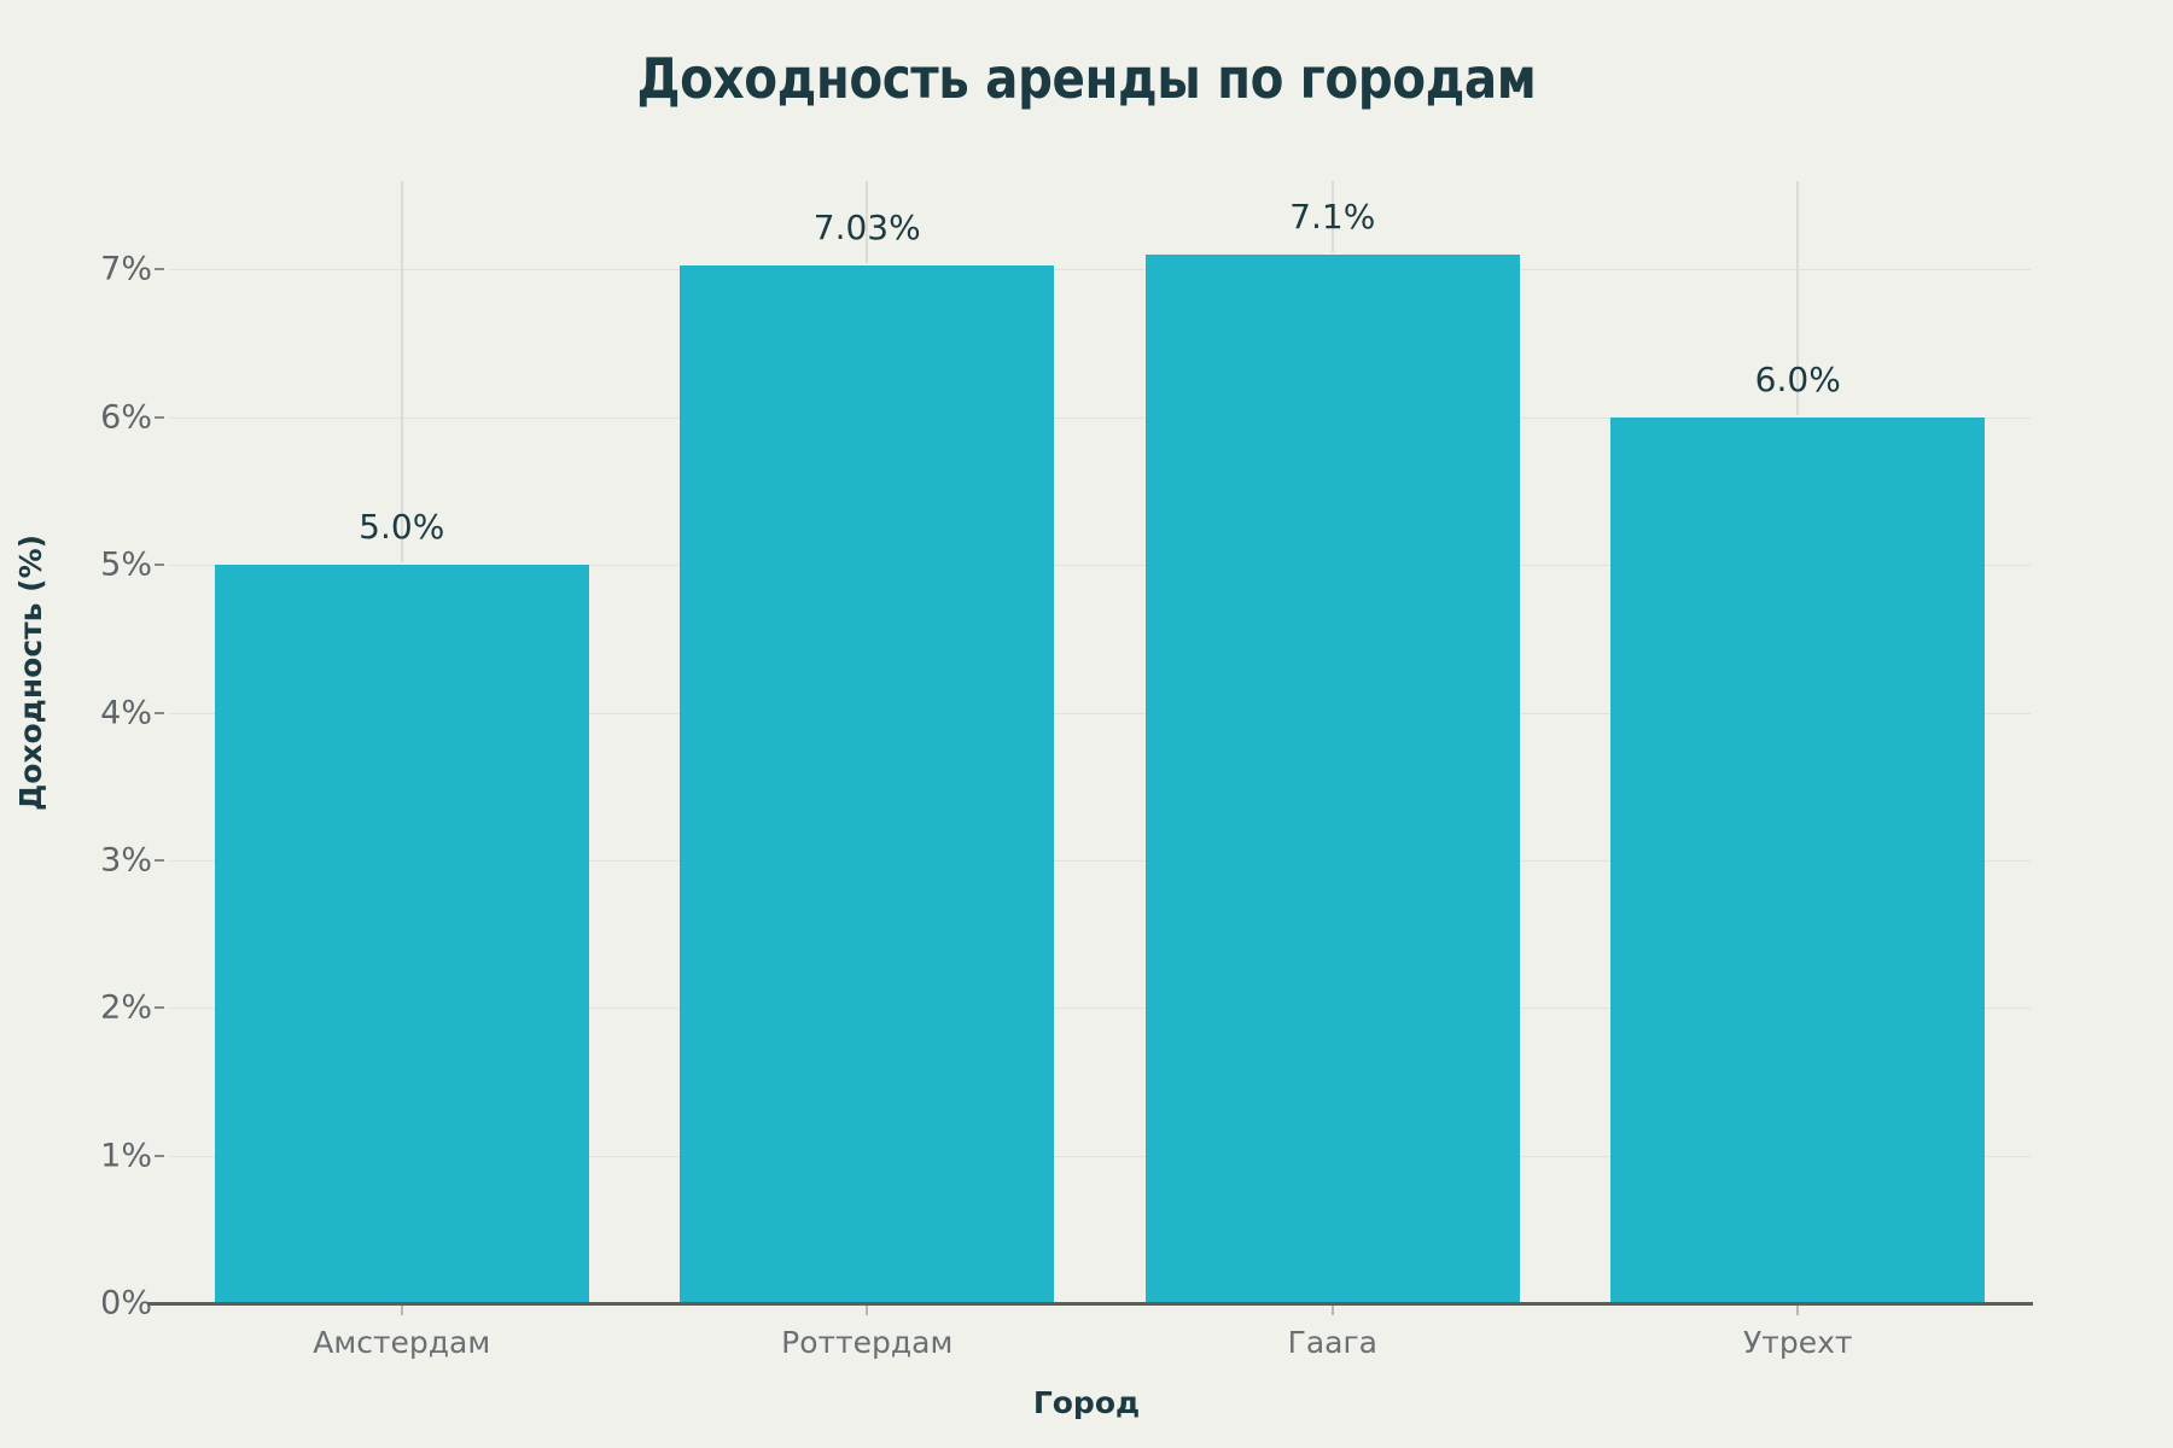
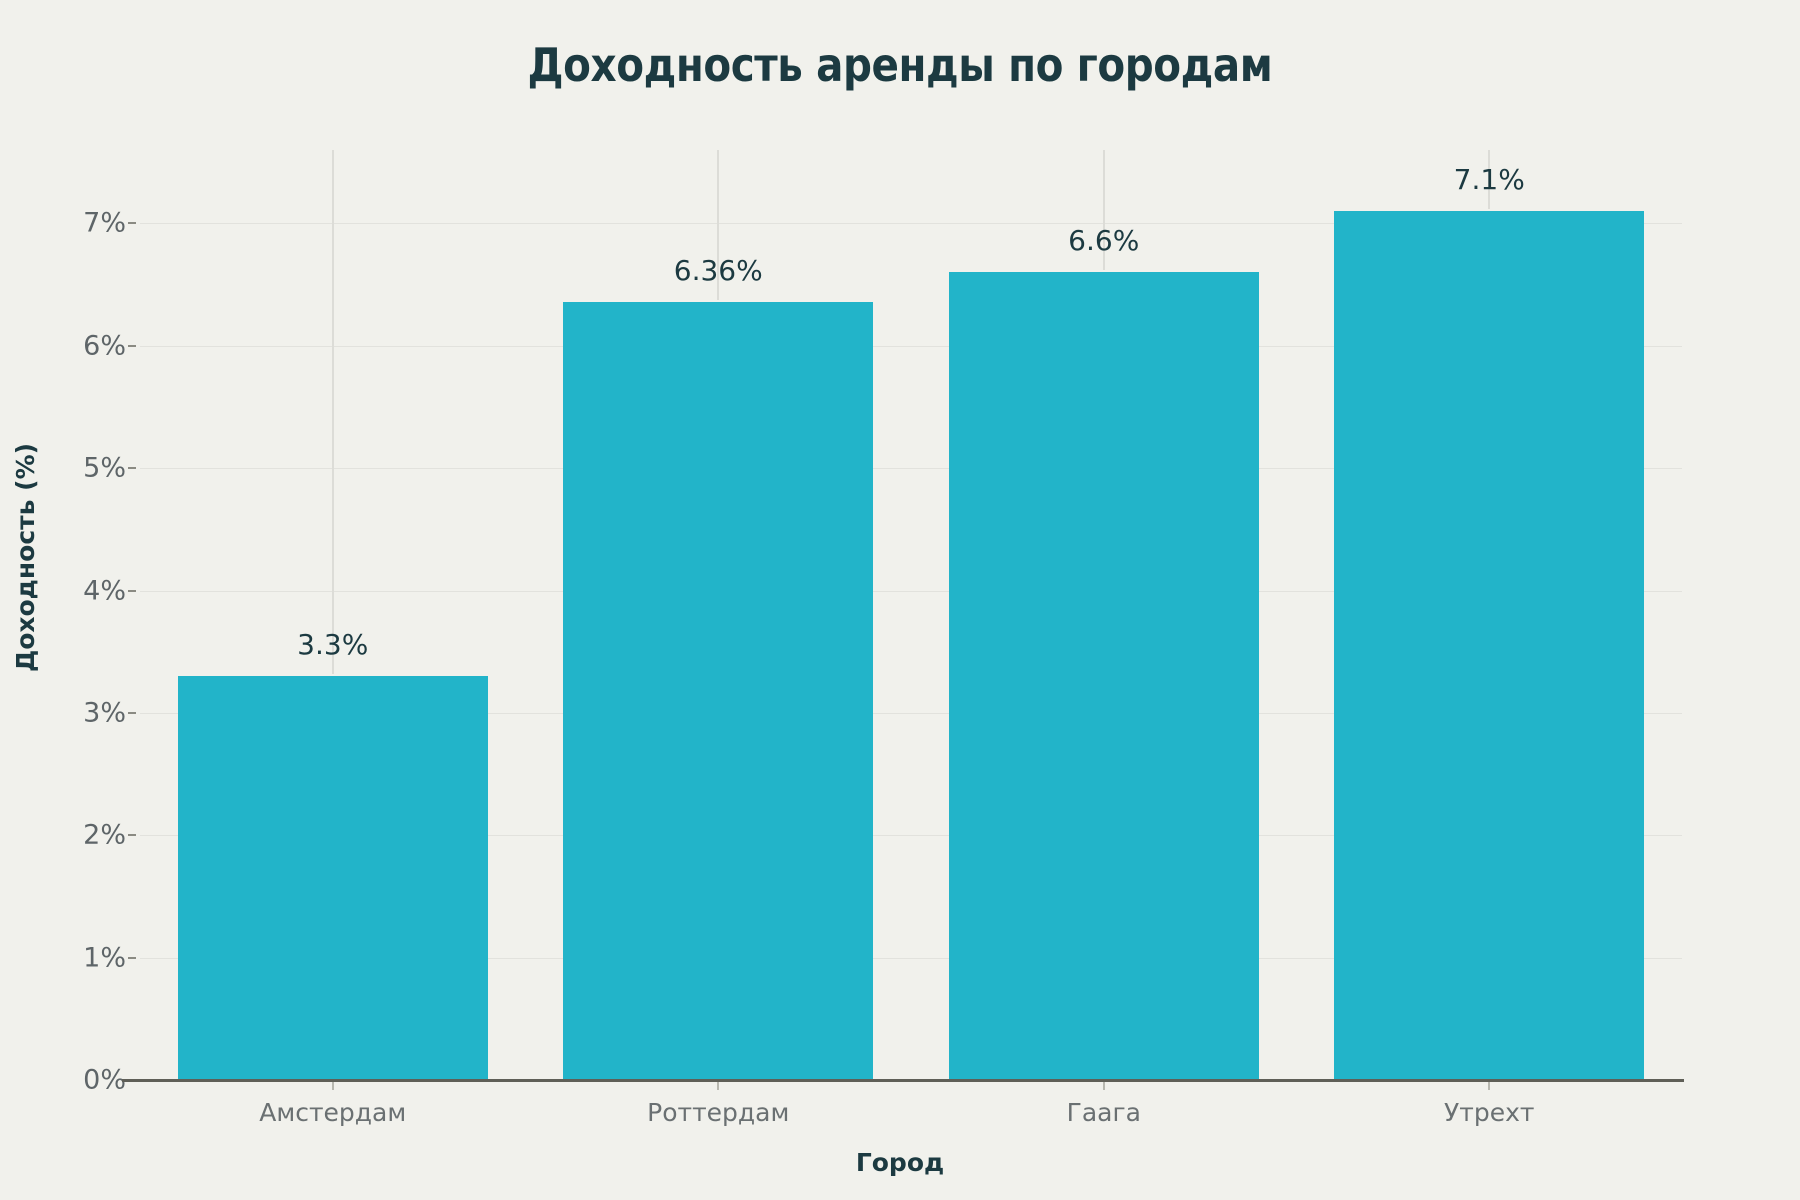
Амстердам: 5.0% -> 3.3%
Роттердам: 7.03% -> 6.36%
Гаага: 7.1% -> 6.6%
Утрехт: 6.0% -> 7.1%
